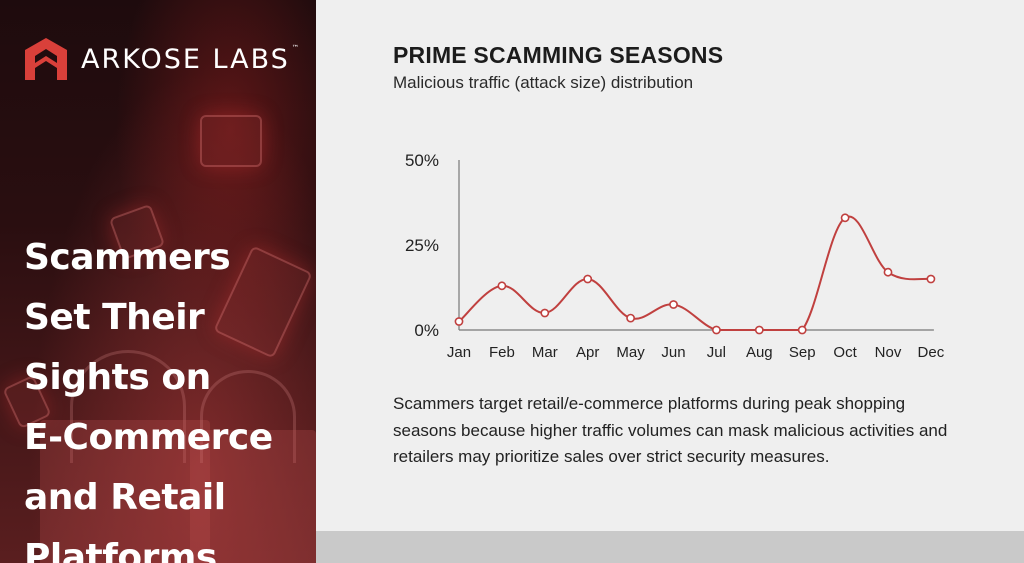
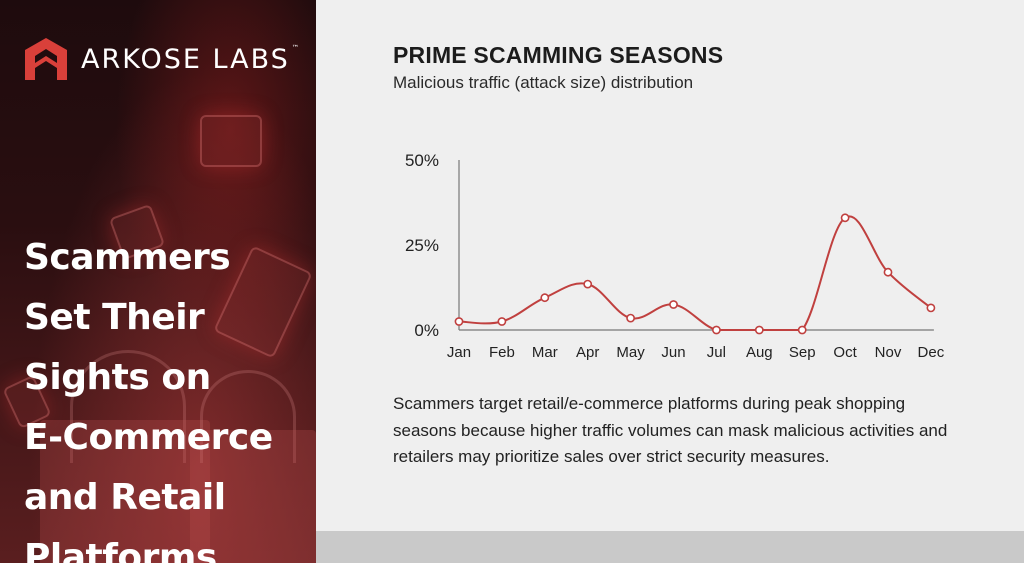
Feb: 13% -> 2%
Mar: 5% -> 10%
Apr: 15% -> 14%
Dec: 15% -> 6%
